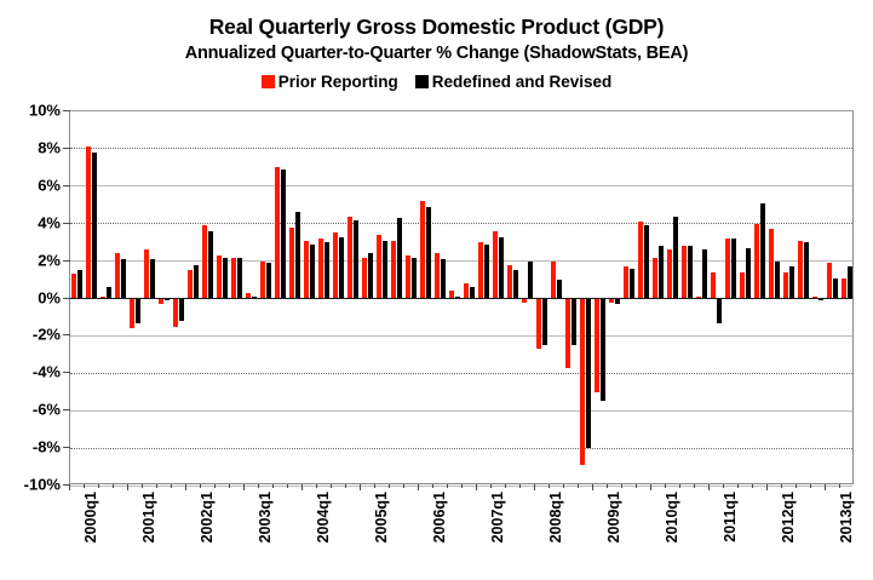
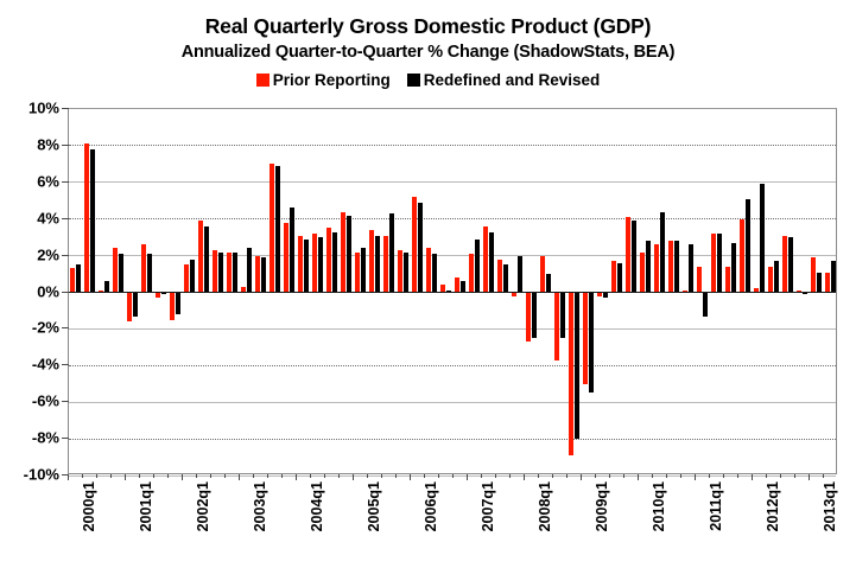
Redefined and Revised/2003q1: 0.1% -> 2.4%
Prior Reporting/2007q1: 3.0% -> 2.1%
Prior Reporting/2012q1: 3.7% -> 0.2%
Redefined and Revised/2012q1: 2.0% -> 5.9%
